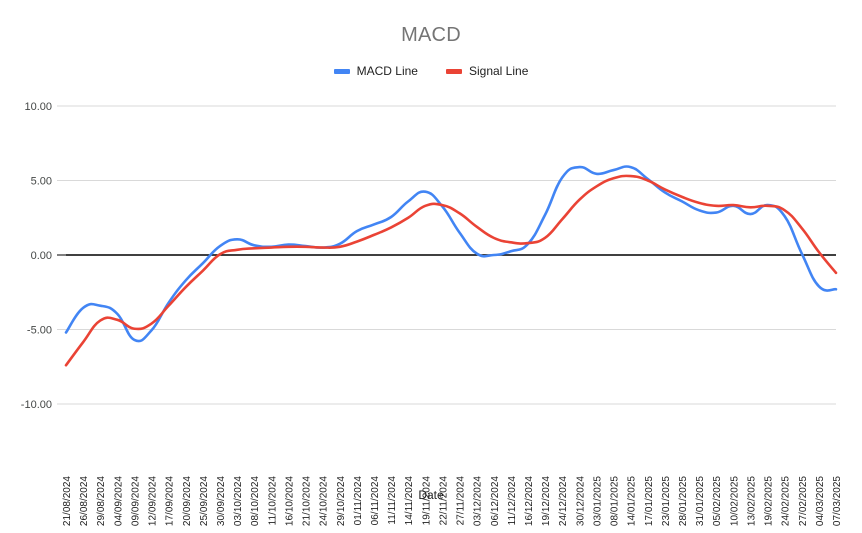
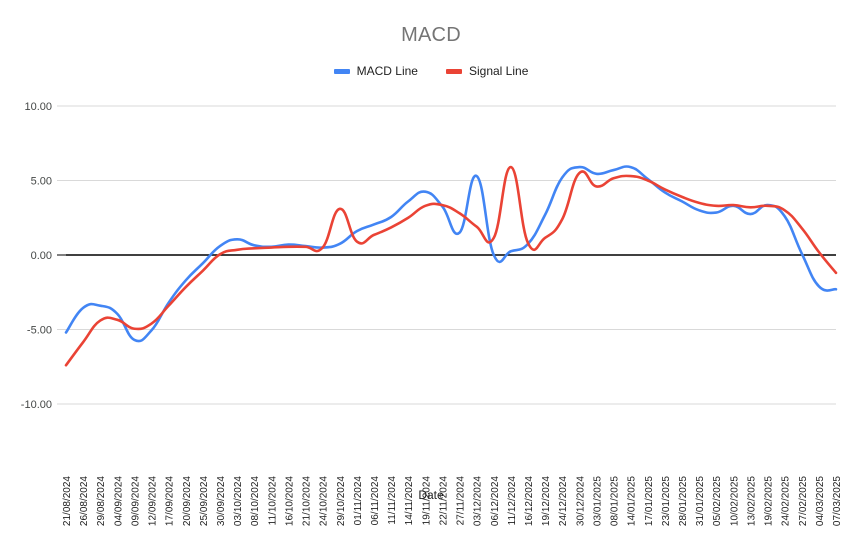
Signal Line/29/10/2024: 0.6 -> 3.1
MACD Line/03/12/2024: 0.1 -> 5.3
Signal Line/11/12/2024: 0.8 -> 5.9
Signal Line/30/12/2024: 3.7 -> 5.5
